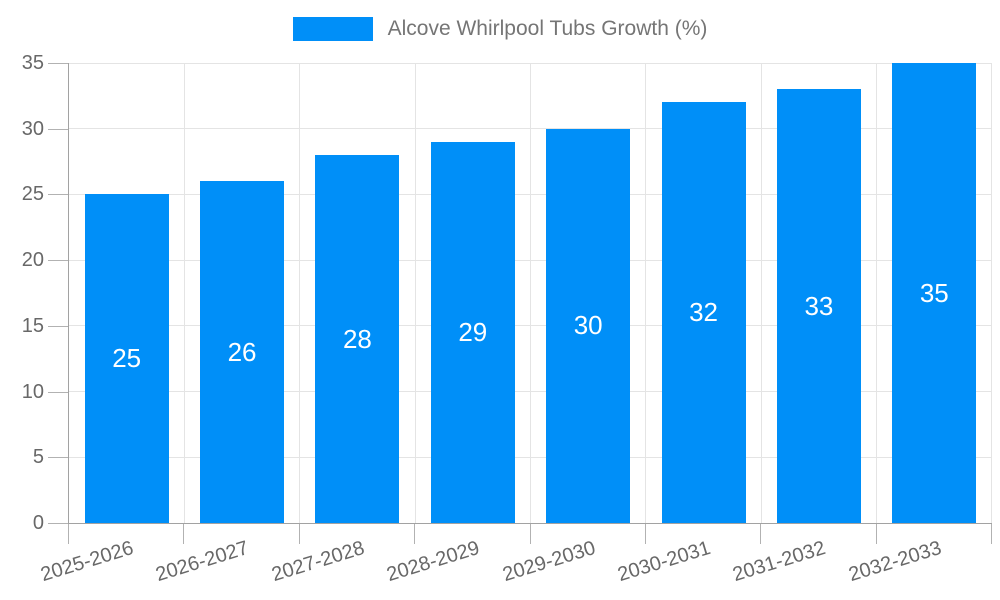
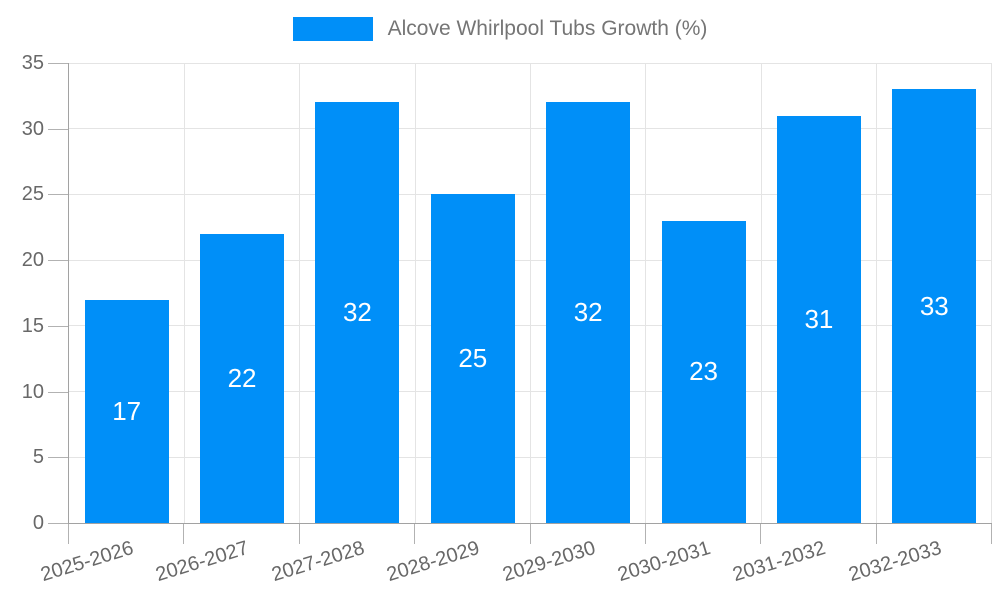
2025-2026: 25 -> 17
2026-2027: 26 -> 22
2027-2028: 28 -> 32
2028-2029: 29 -> 25
2029-2030: 30 -> 32
2030-2031: 32 -> 23
2031-2032: 33 -> 31
2032-2033: 35 -> 33
